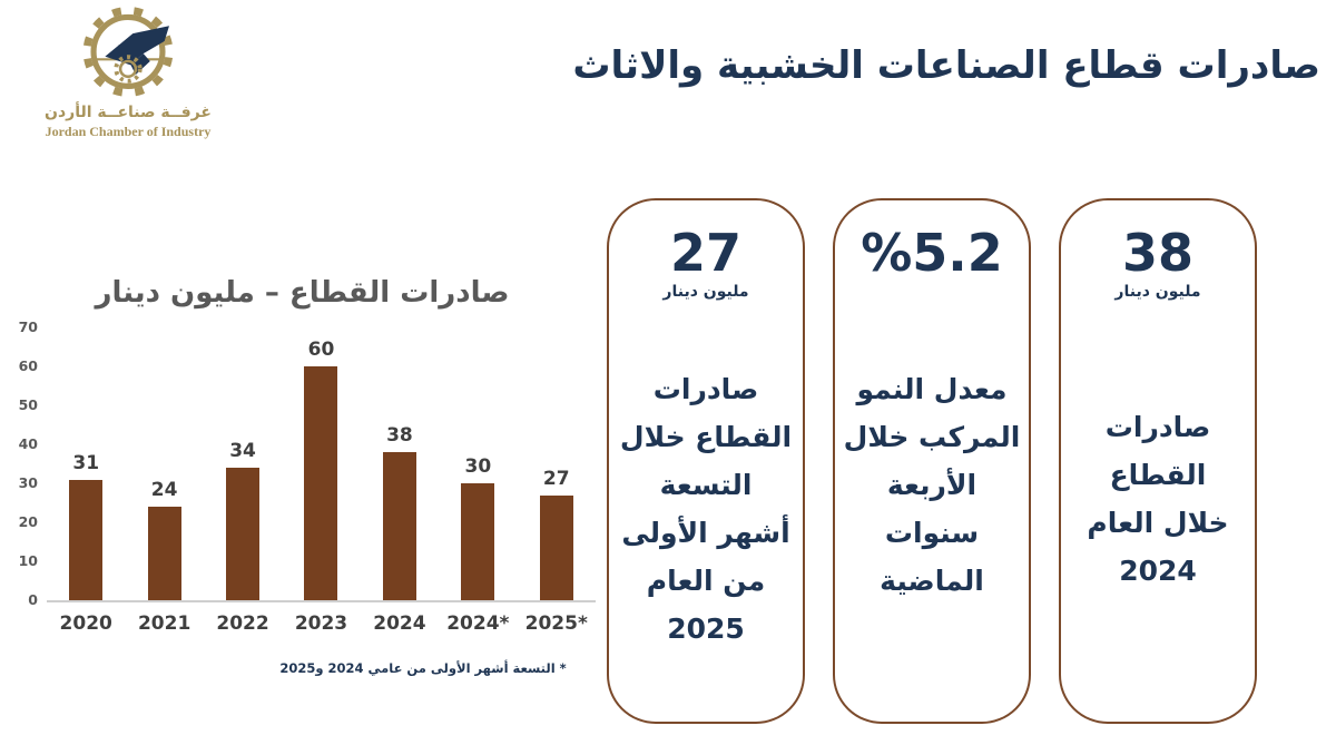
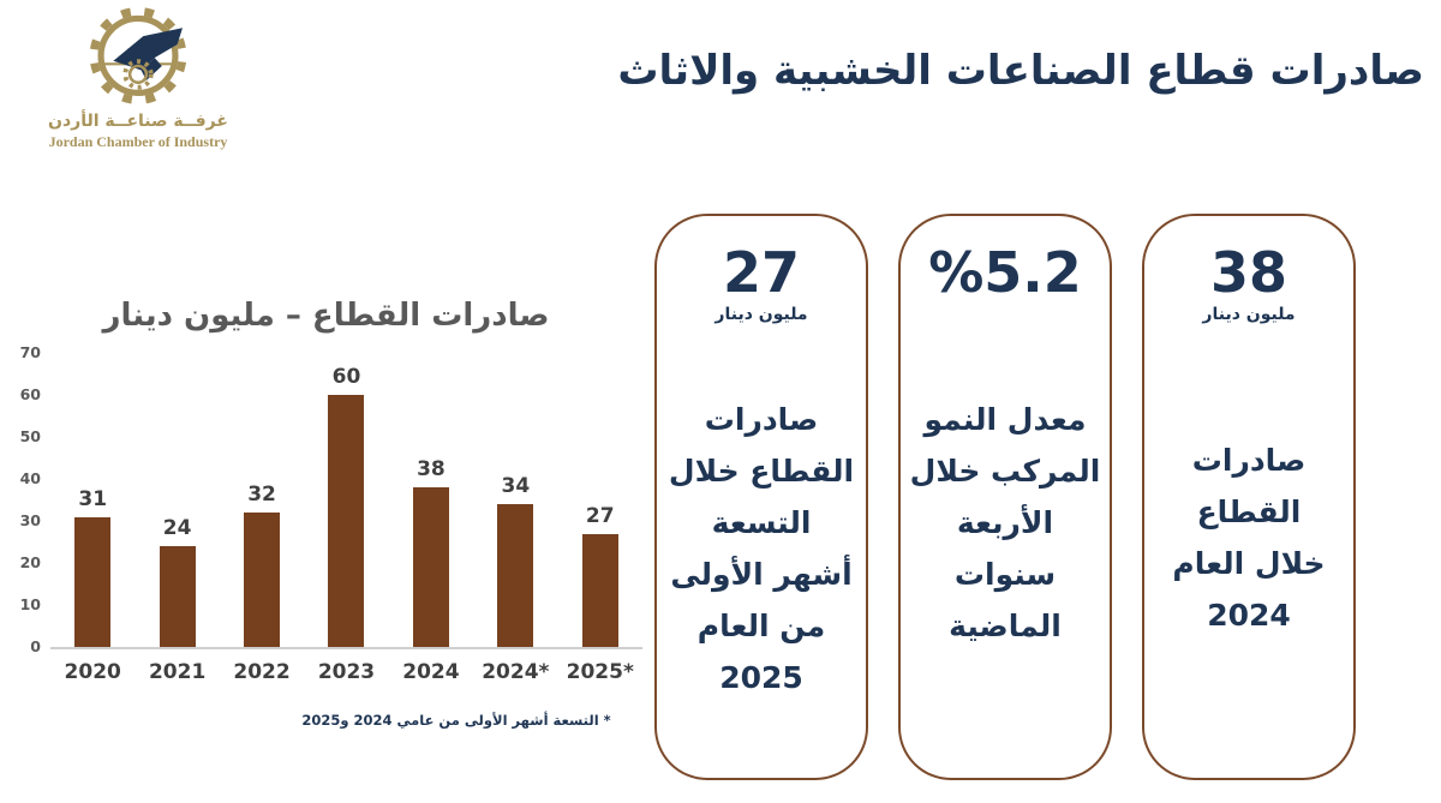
2022: 34 -> 32
2024*: 30 -> 34
